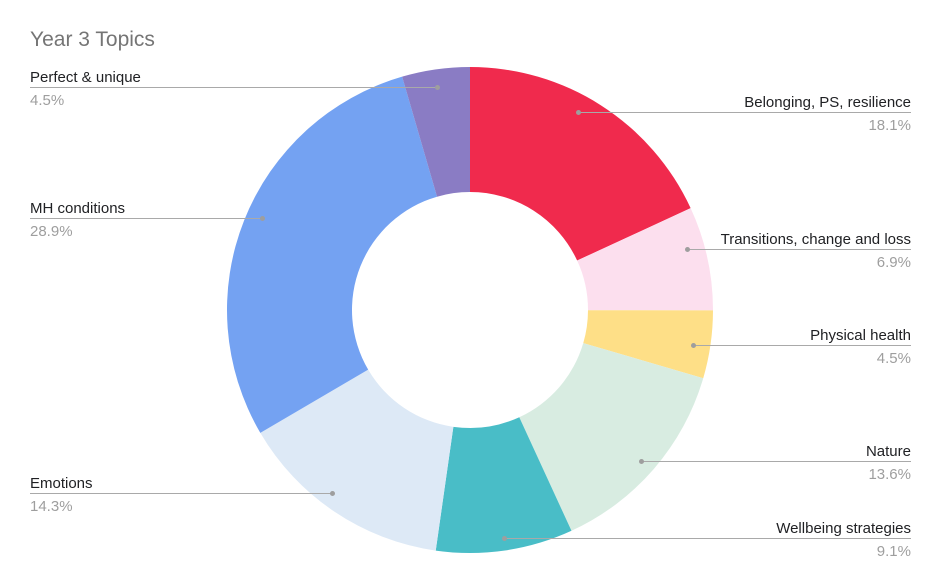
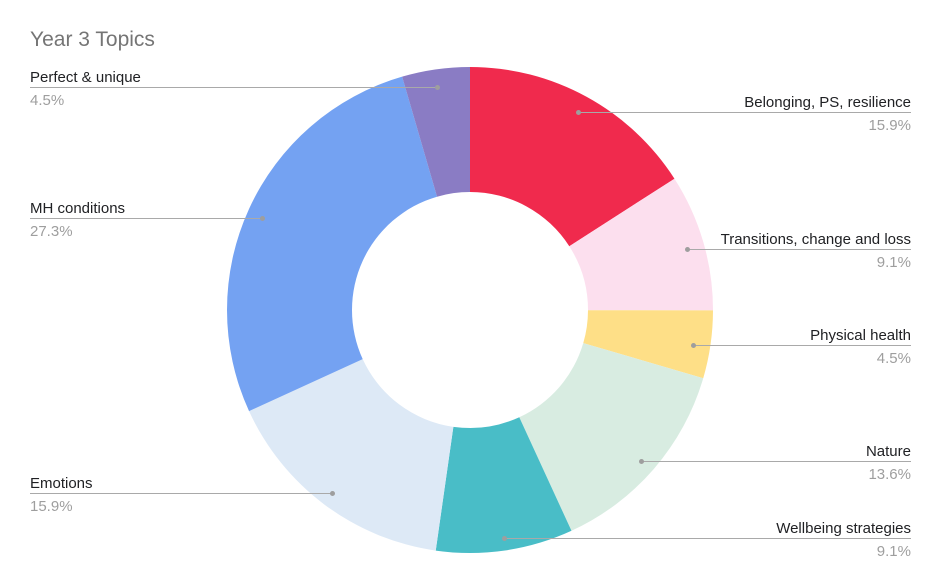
Belonging, PS, resilience: 18.1% -> 15.9%
Transitions, change and loss: 6.9% -> 9.1%
Emotions: 14.3% -> 15.9%
MH conditions: 28.9% -> 27.3%
